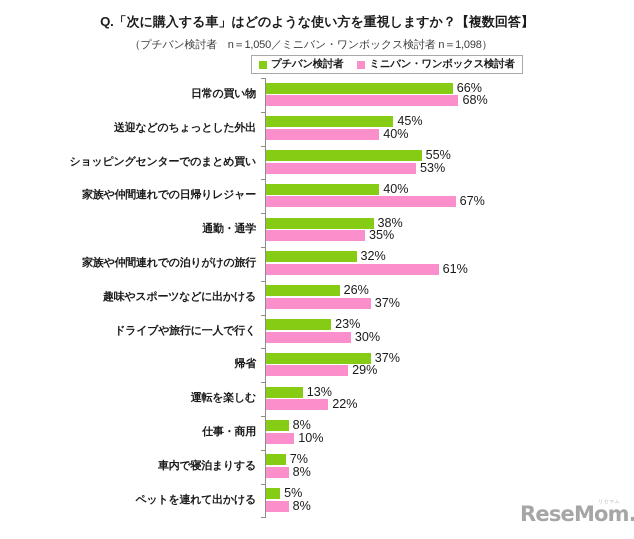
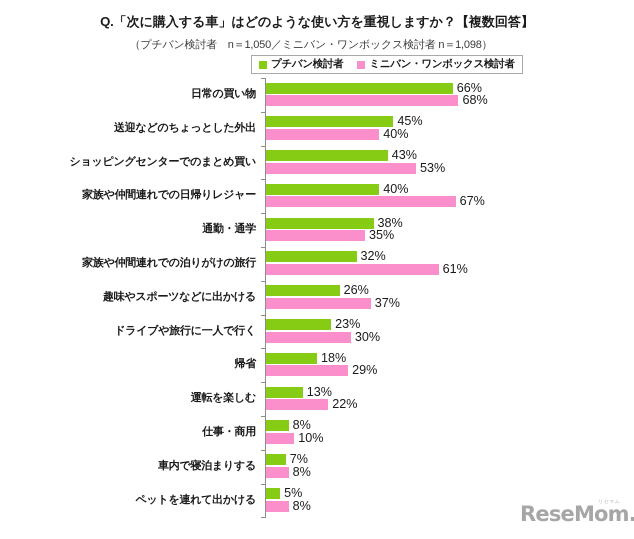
プチバン検討者/ショッピングセンターでのまとめ買い: 55% -> 43%
プチバン検討者/帰省: 37% -> 18%
